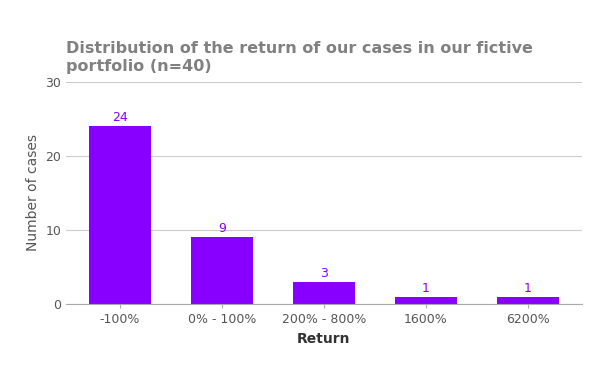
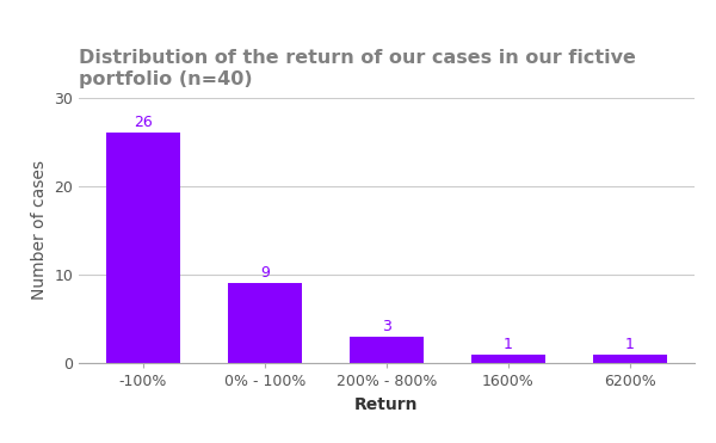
-100%: 24 -> 26
